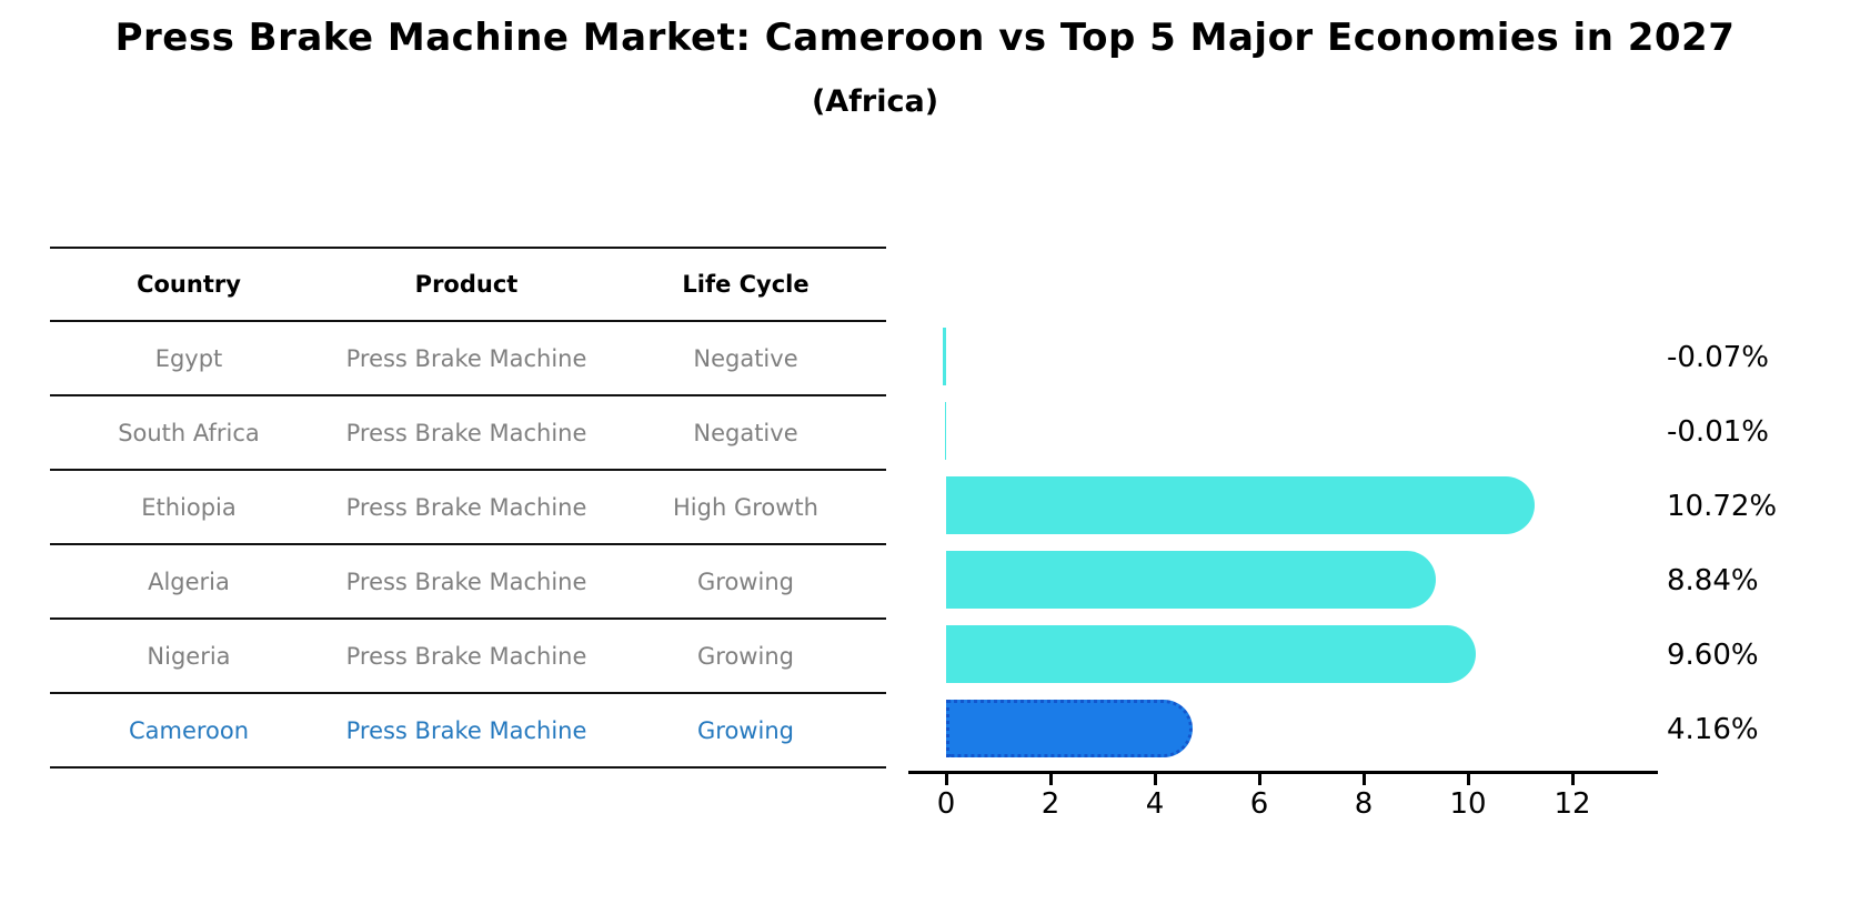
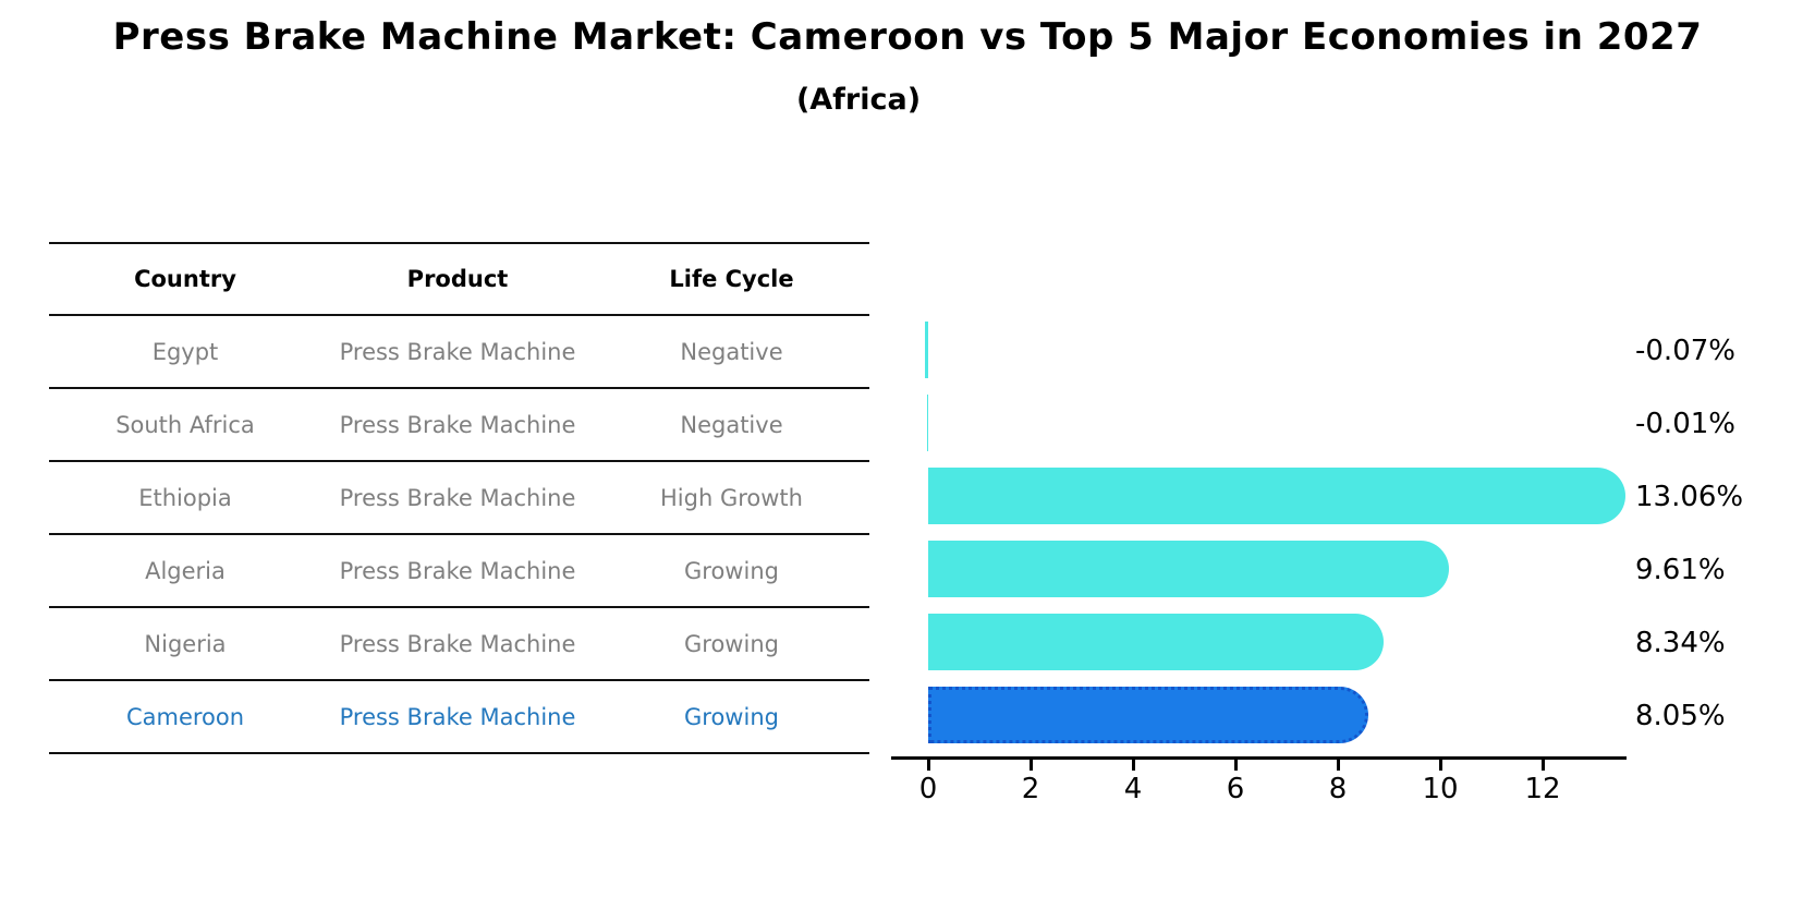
Ethiopia: 10.72% -> 13.06%
Algeria: 8.84% -> 9.61%
Nigeria: 9.60% -> 8.34%
Cameroon: 4.16% -> 8.05%
